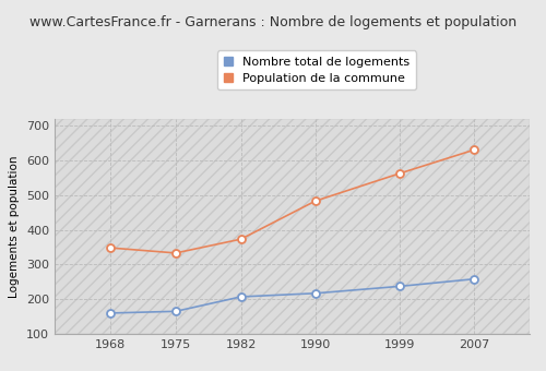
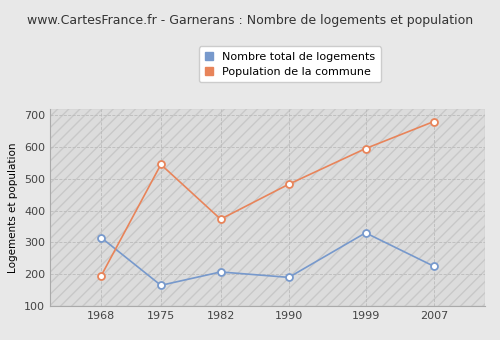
Nombre total de logements/1968: 160 -> 315
Population de la commune/1968: 348 -> 195
Population de la commune/1975: 333 -> 545
Nombre total de logements/1990: 217 -> 190
Nombre total de logements/1999: 237 -> 330
Population de la commune/1999: 562 -> 595
Nombre total de logements/2007: 258 -> 225
Population de la commune/2007: 630 -> 680
